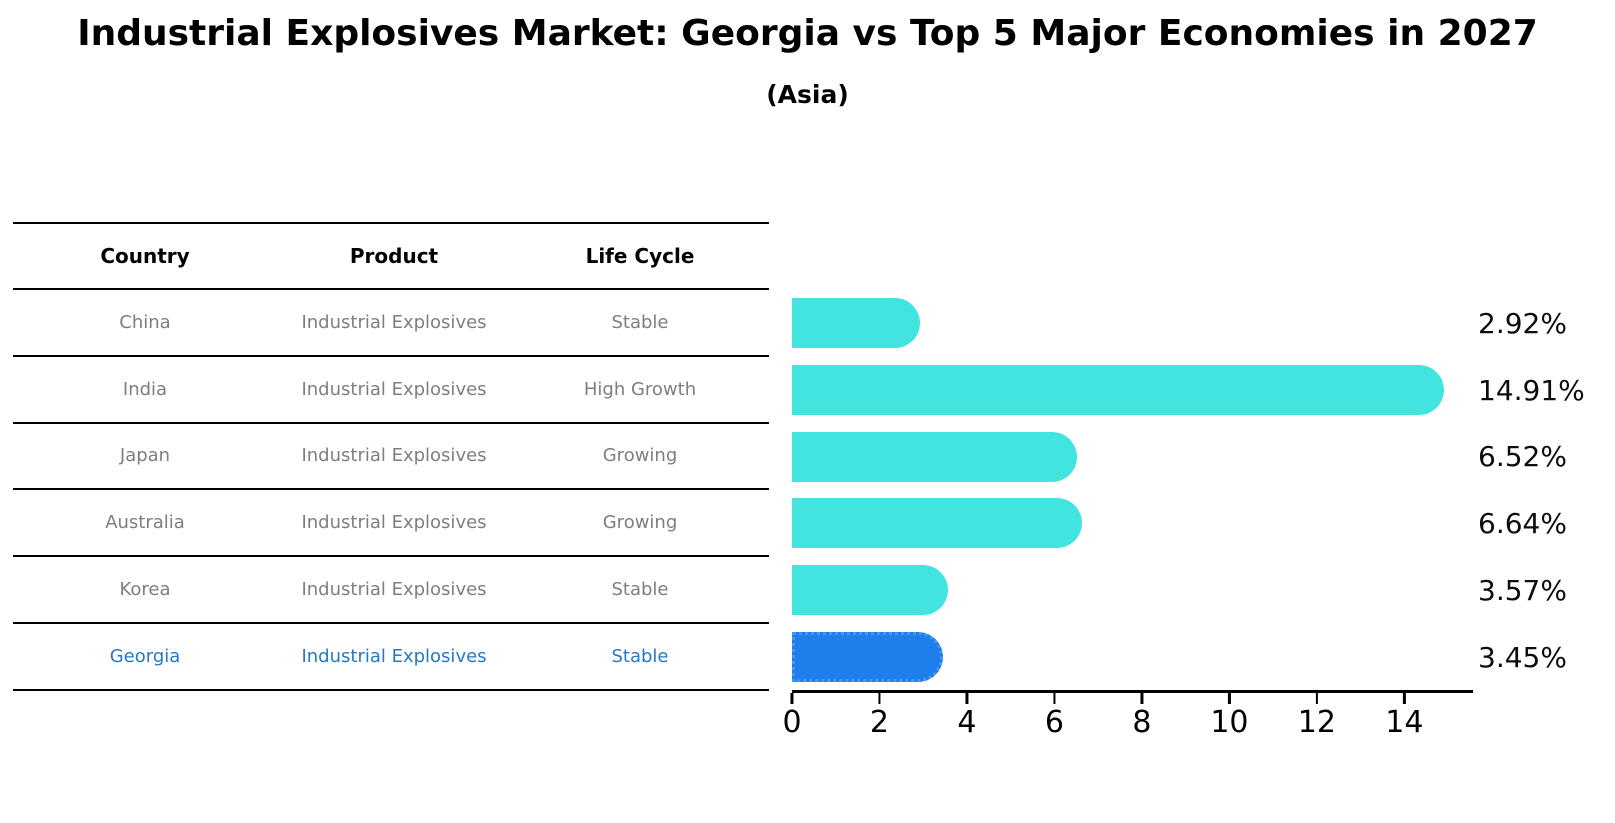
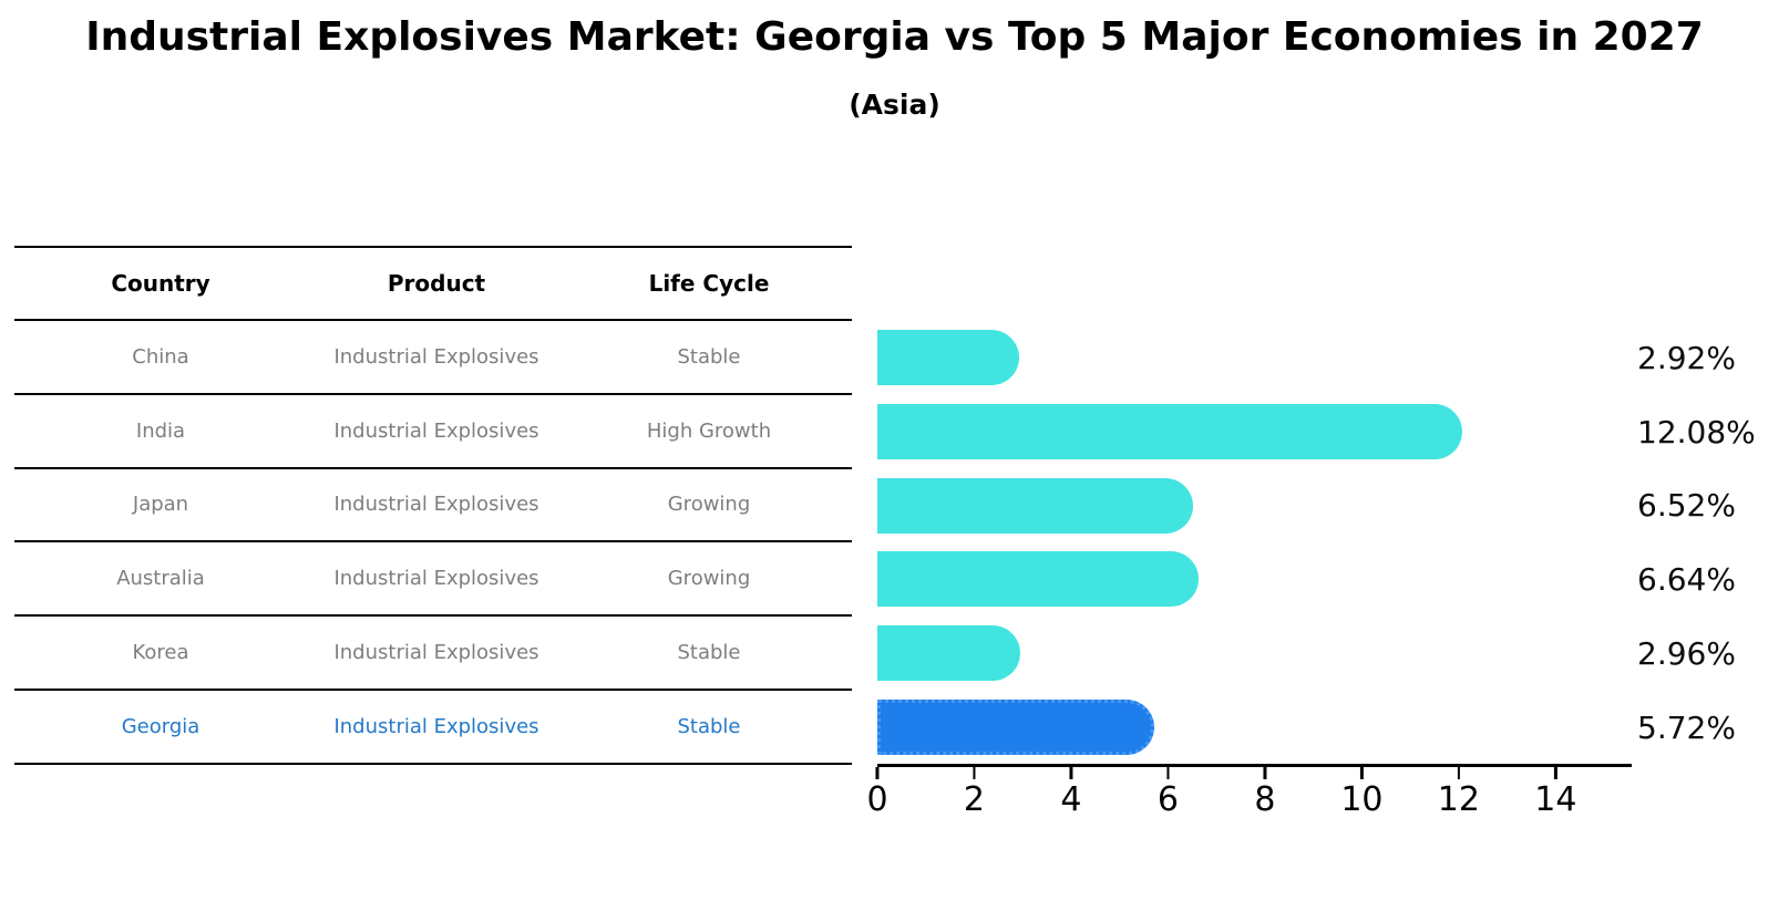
India: 14.91% -> 12.08%
Korea: 3.57% -> 2.96%
Georgia: 3.45% -> 5.72%
